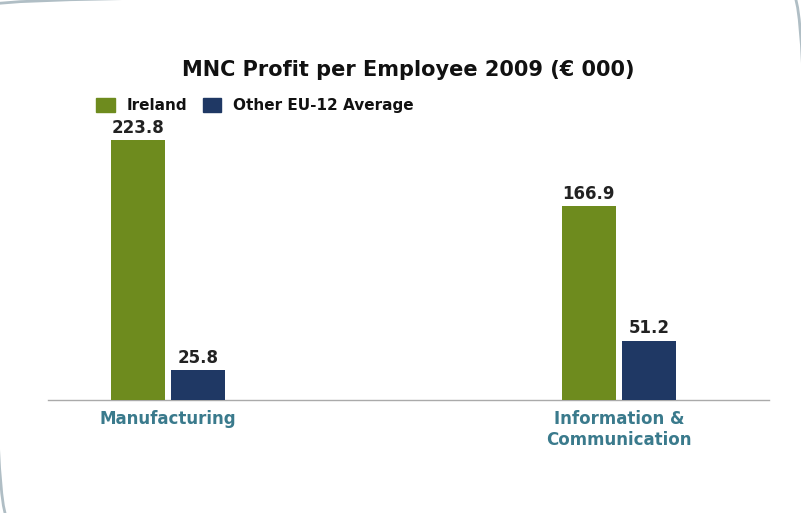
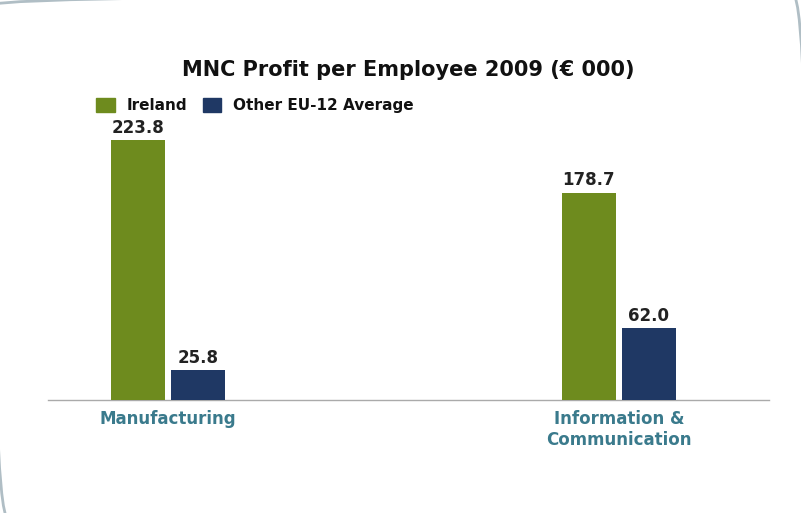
Ireland/Information & Communication: 166.9 -> 178.7
Other EU-12 Average/Information & Communication: 51.2 -> 62.0
